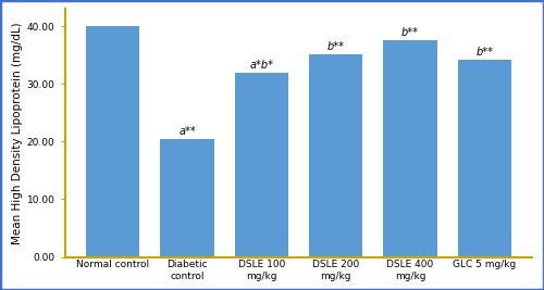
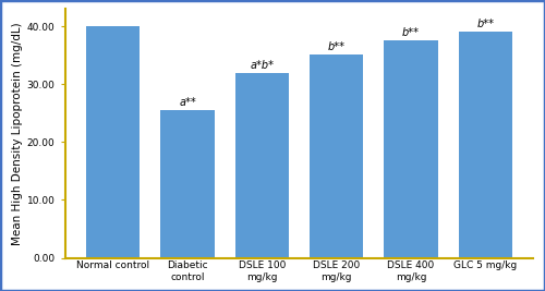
Diabetic control: 20.4 -> 25.5
GLC 5 mg/kg: 34.2 -> 39.0
